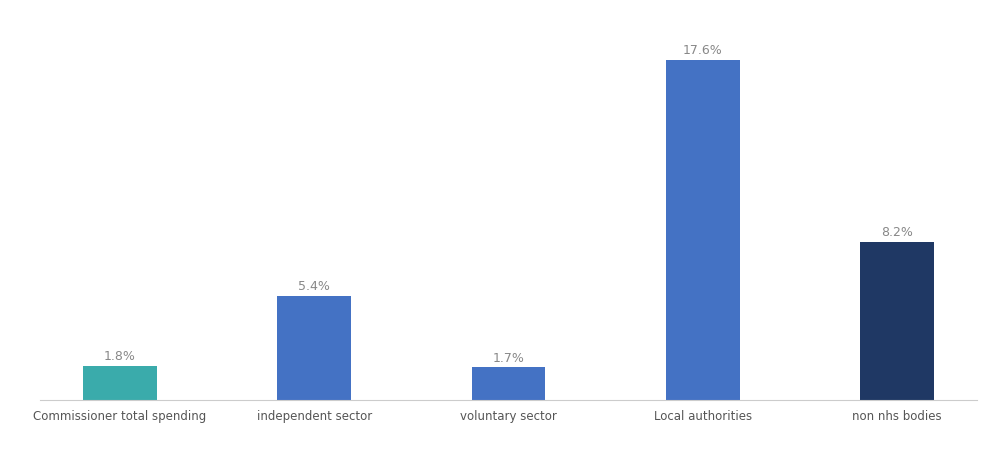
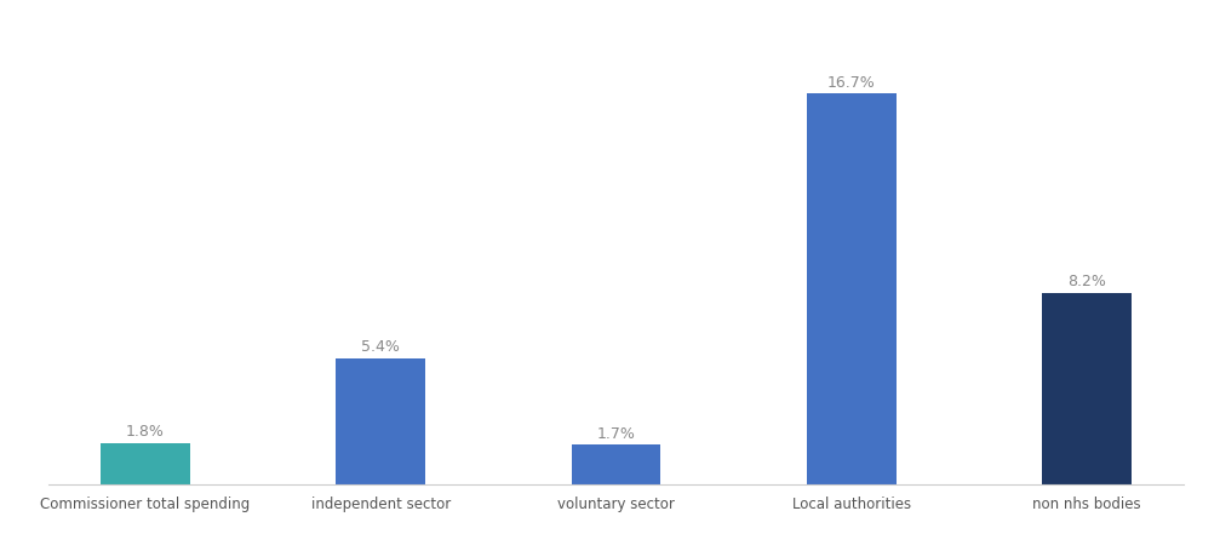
Local authorities: 17.6% -> 16.7%
